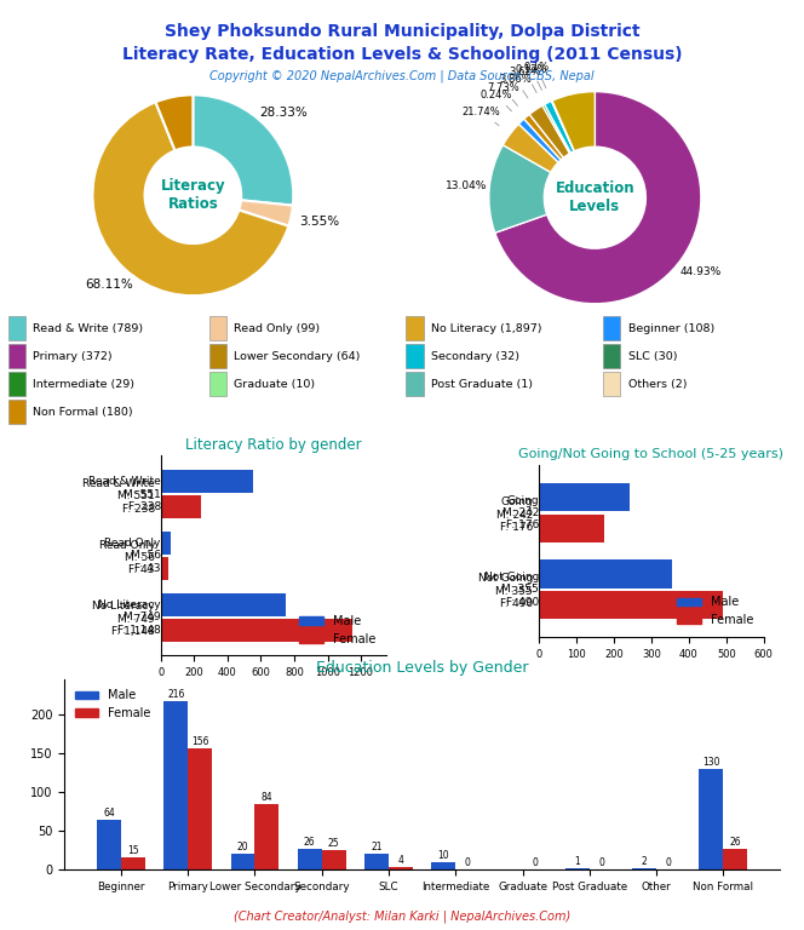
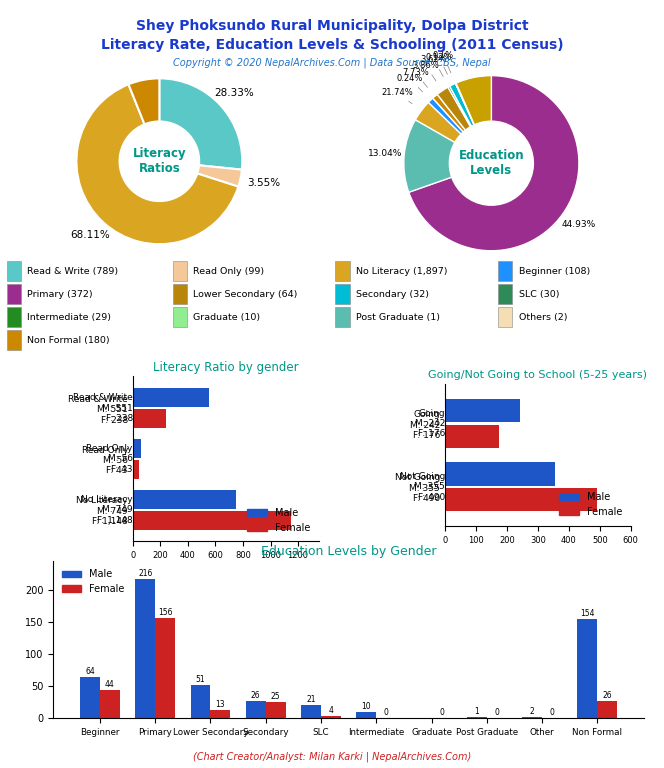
Education Levels by Gender/Female/Beginner: 15 -> 44
Education Levels by Gender/Male/Lower Secondary: 20 -> 51
Education Levels by Gender/Female/Lower Secondary: 84 -> 13
Education Levels by Gender/Male/Non Formal: 130 -> 154
